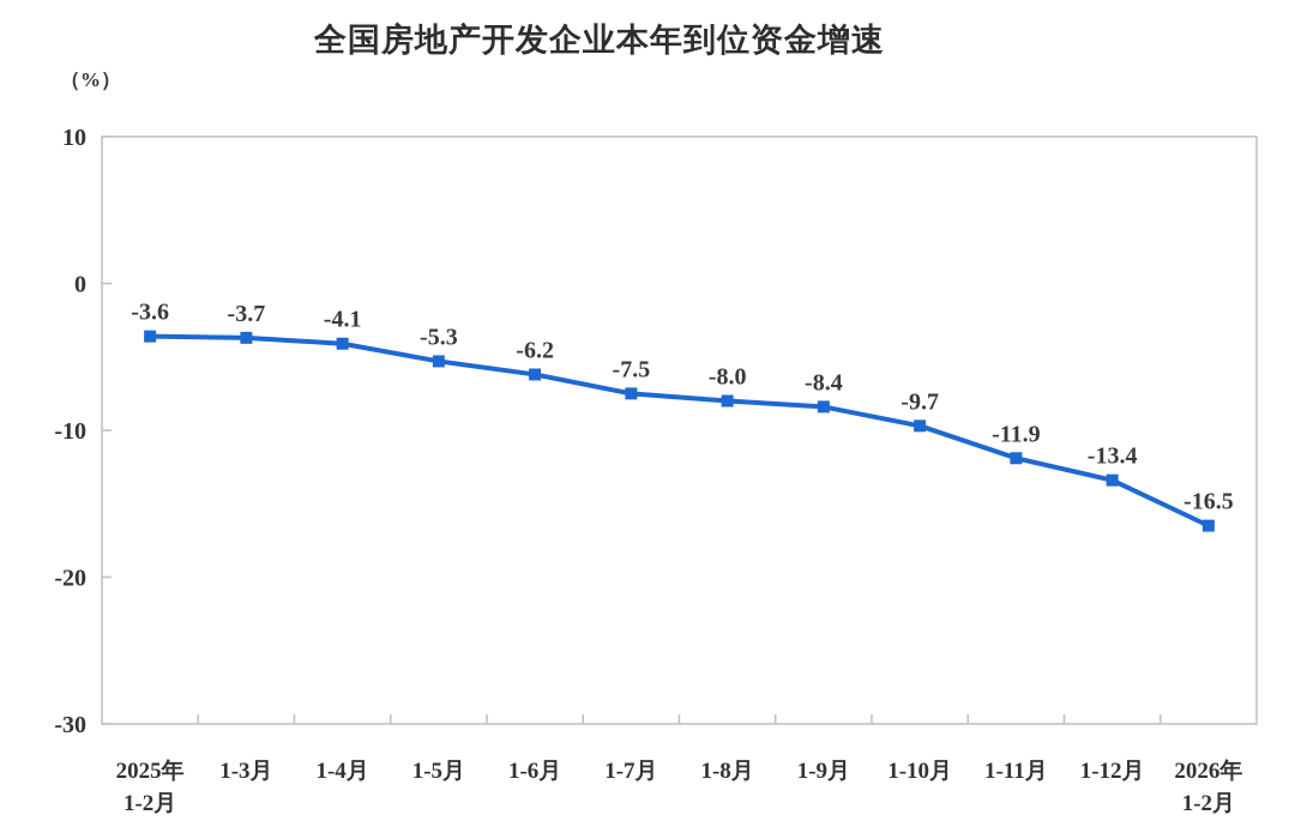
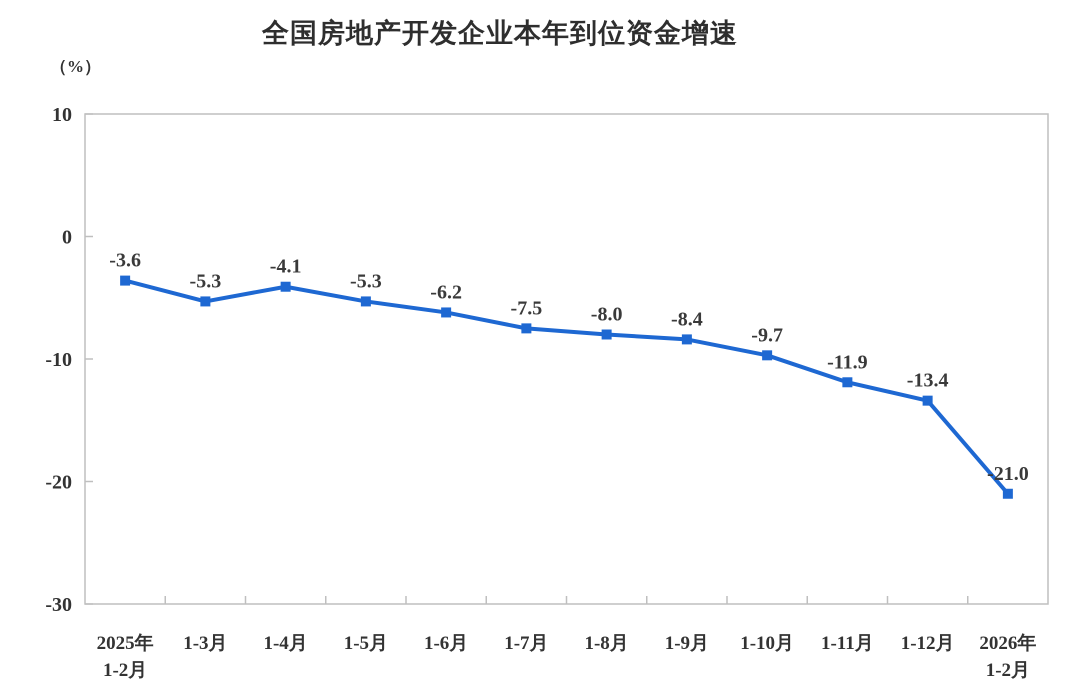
1-3月: -3.7 -> -5.3
2026年 1-2月: -16.5 -> -21.0
